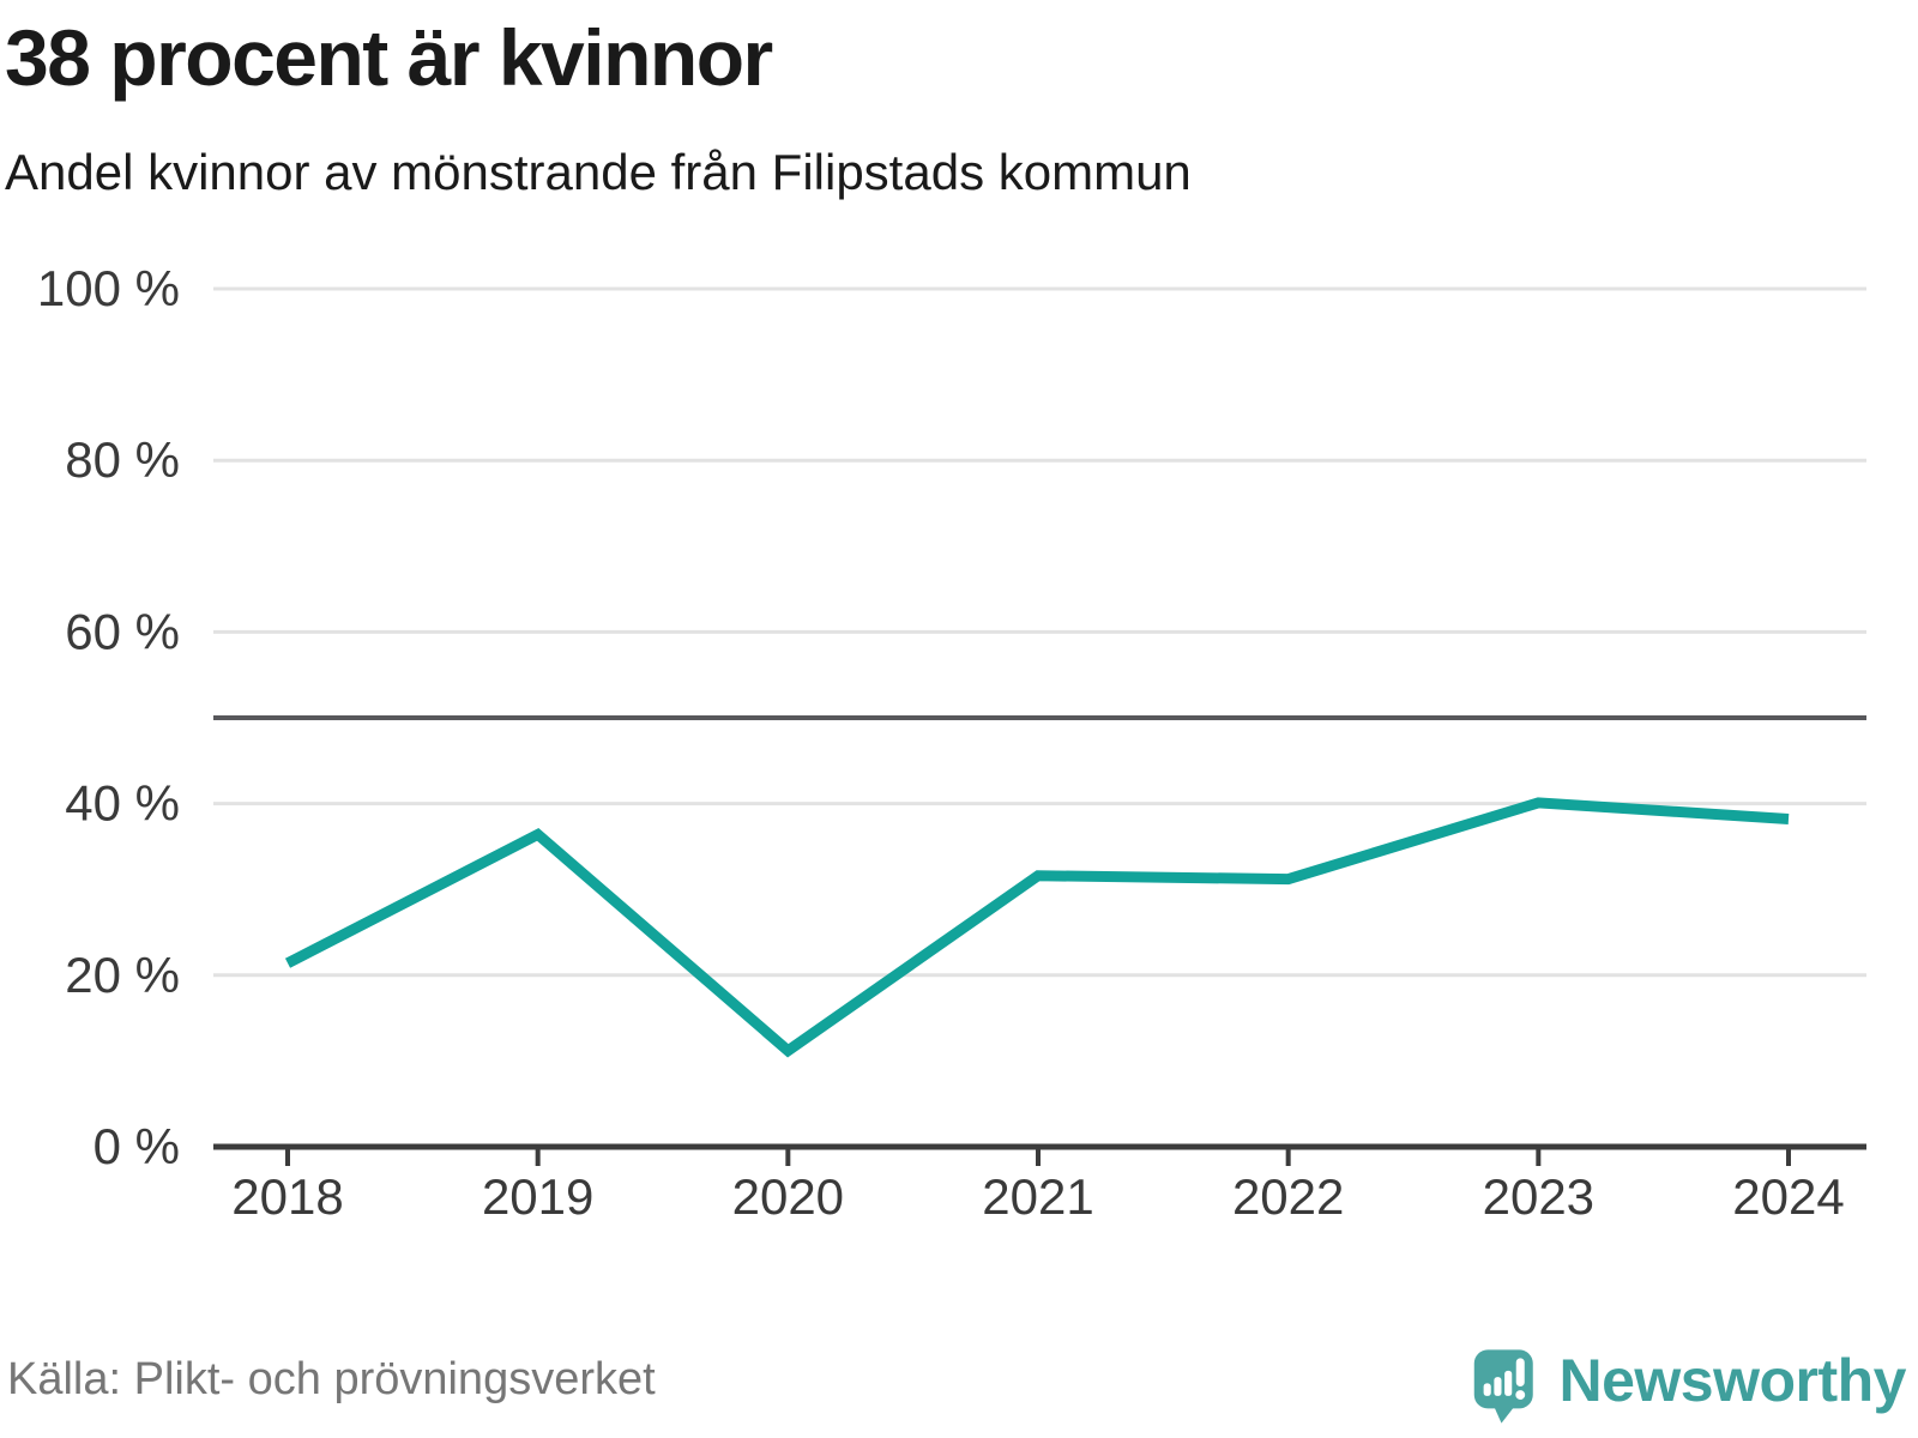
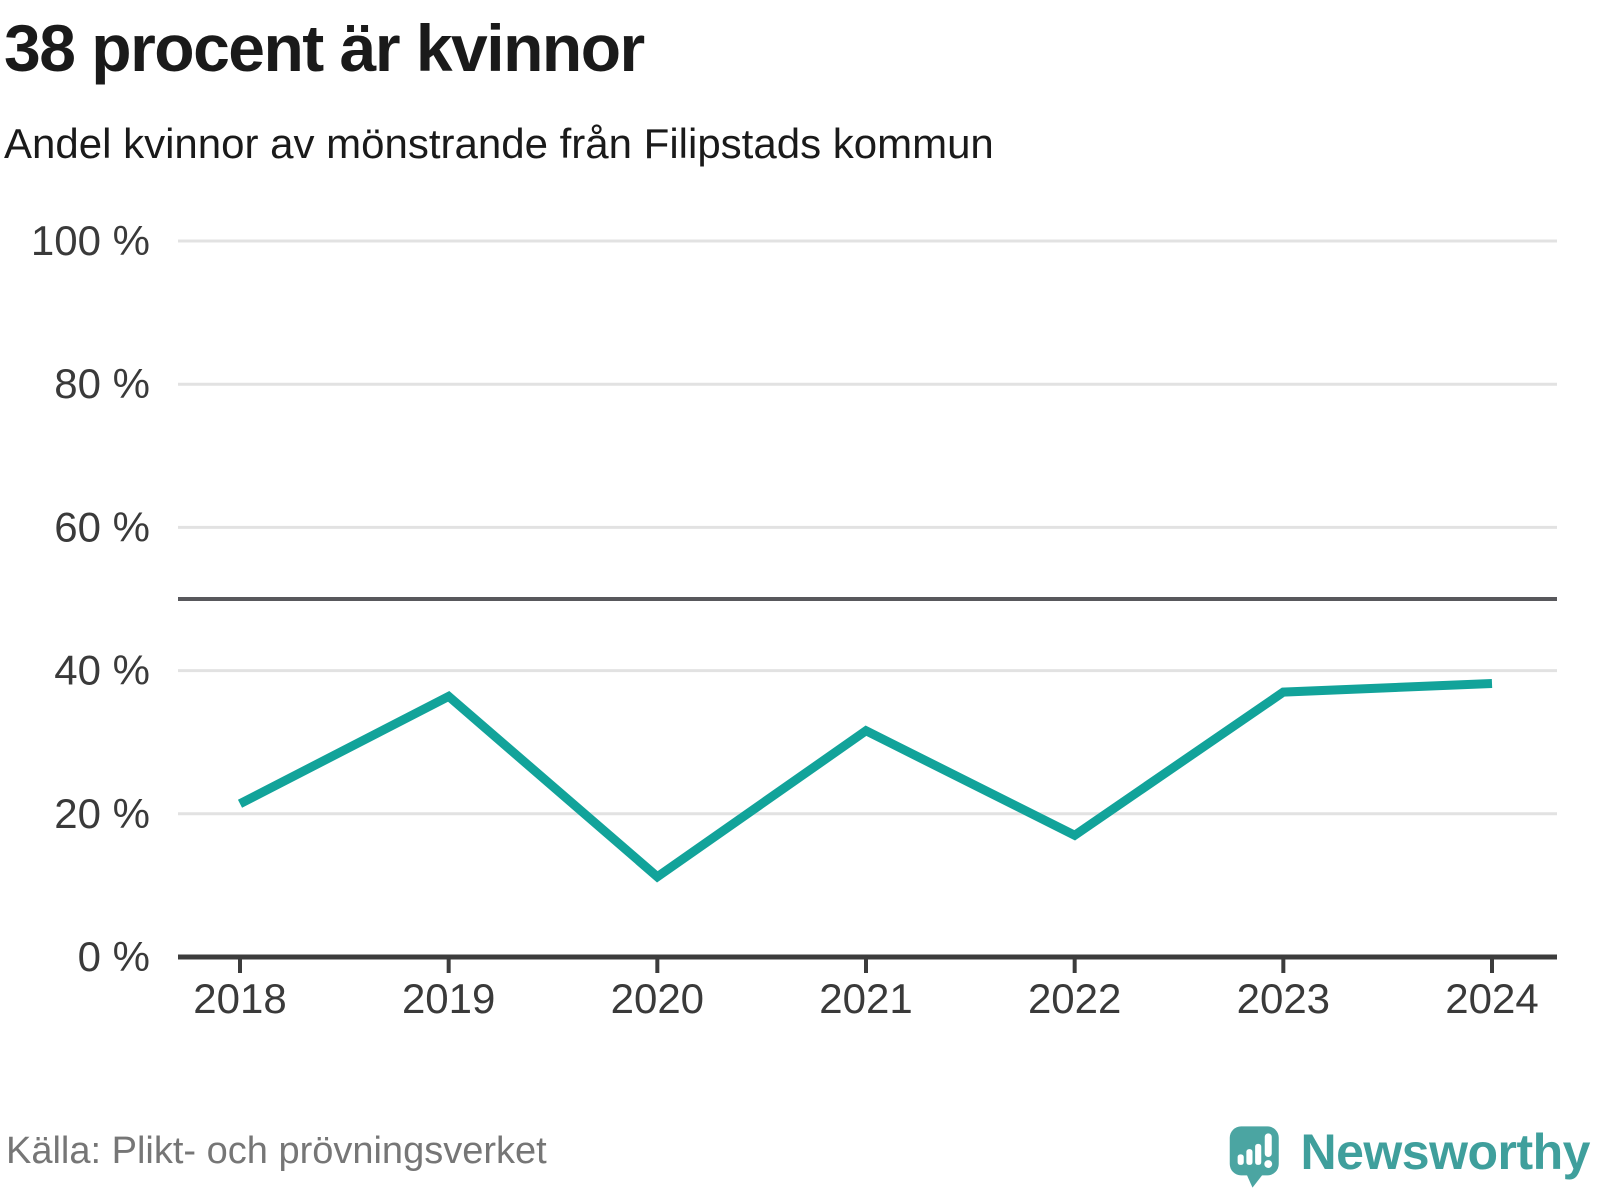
2022: 31% -> 17%
2023: 40% -> 37%
